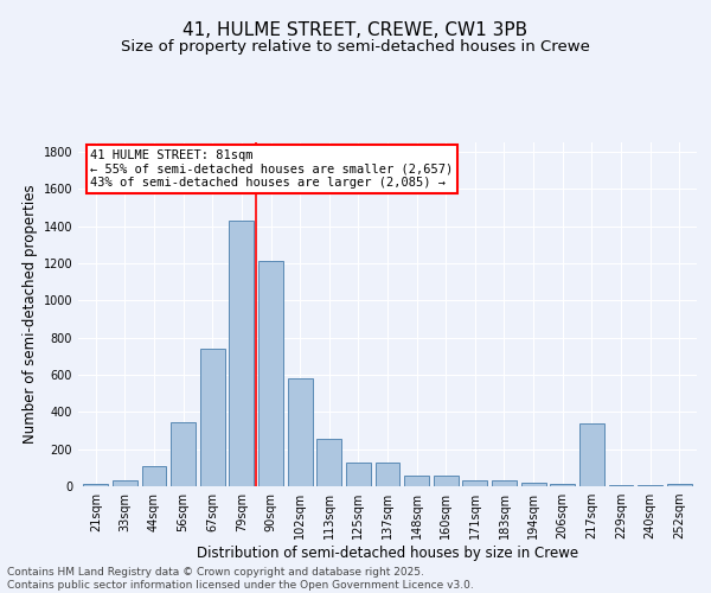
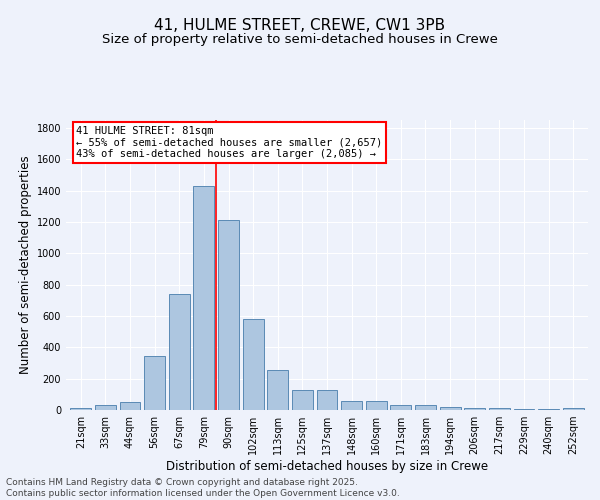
44sqm: 110 -> 50
217sqm: 340 -> 10
